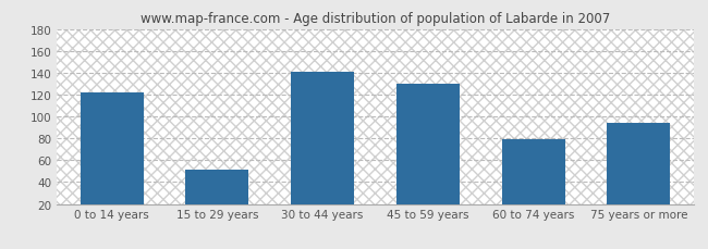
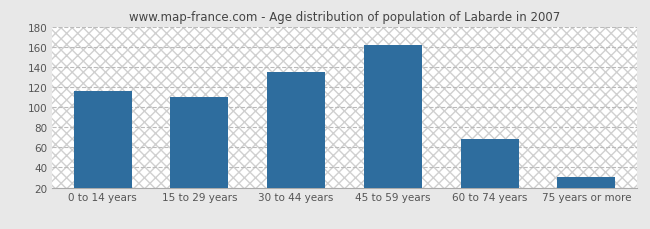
0 to 14 years: 122 -> 116
15 to 29 years: 51 -> 110
30 to 44 years: 141 -> 135
45 to 59 years: 130 -> 162
60 to 74 years: 79 -> 68
75 years or more: 94 -> 31
